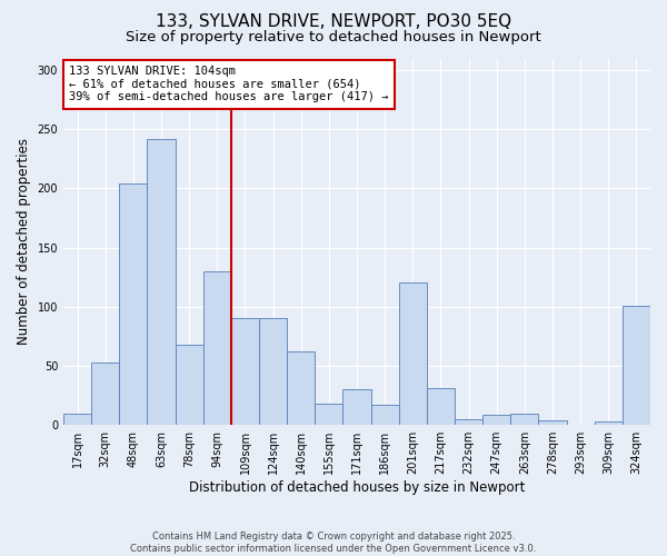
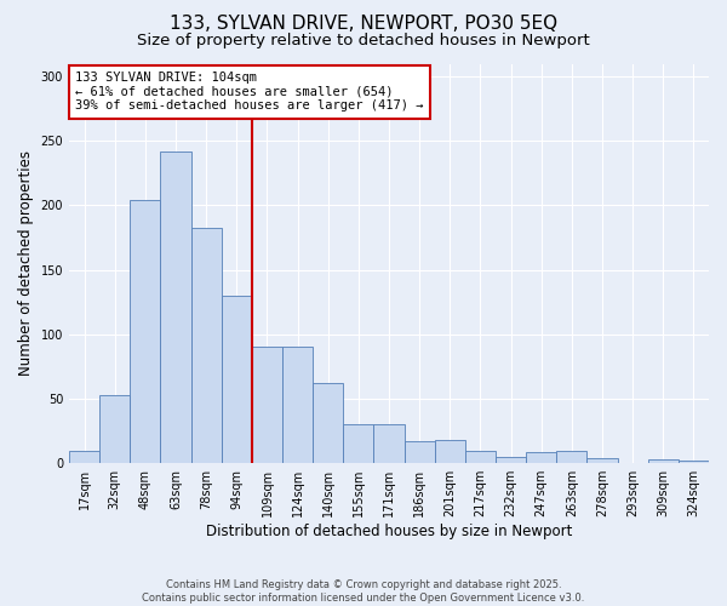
78sqm: 68 -> 183
155sqm: 18 -> 30
201sqm: 121 -> 18
217sqm: 31 -> 10
324sqm: 101 -> 2
